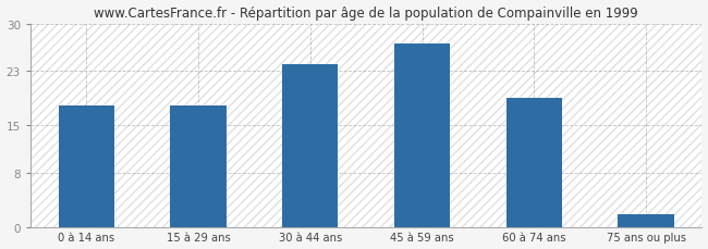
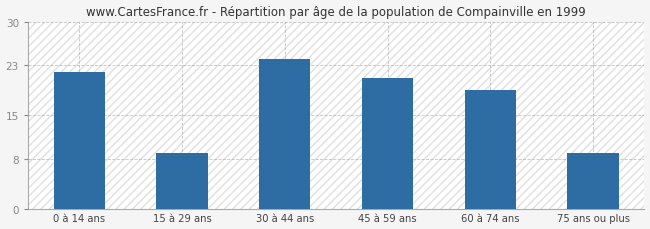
0 à 14 ans: 18 -> 22
15 à 29 ans: 18 -> 9
45 à 59 ans: 27 -> 21
75 ans ou plus: 2 -> 9
